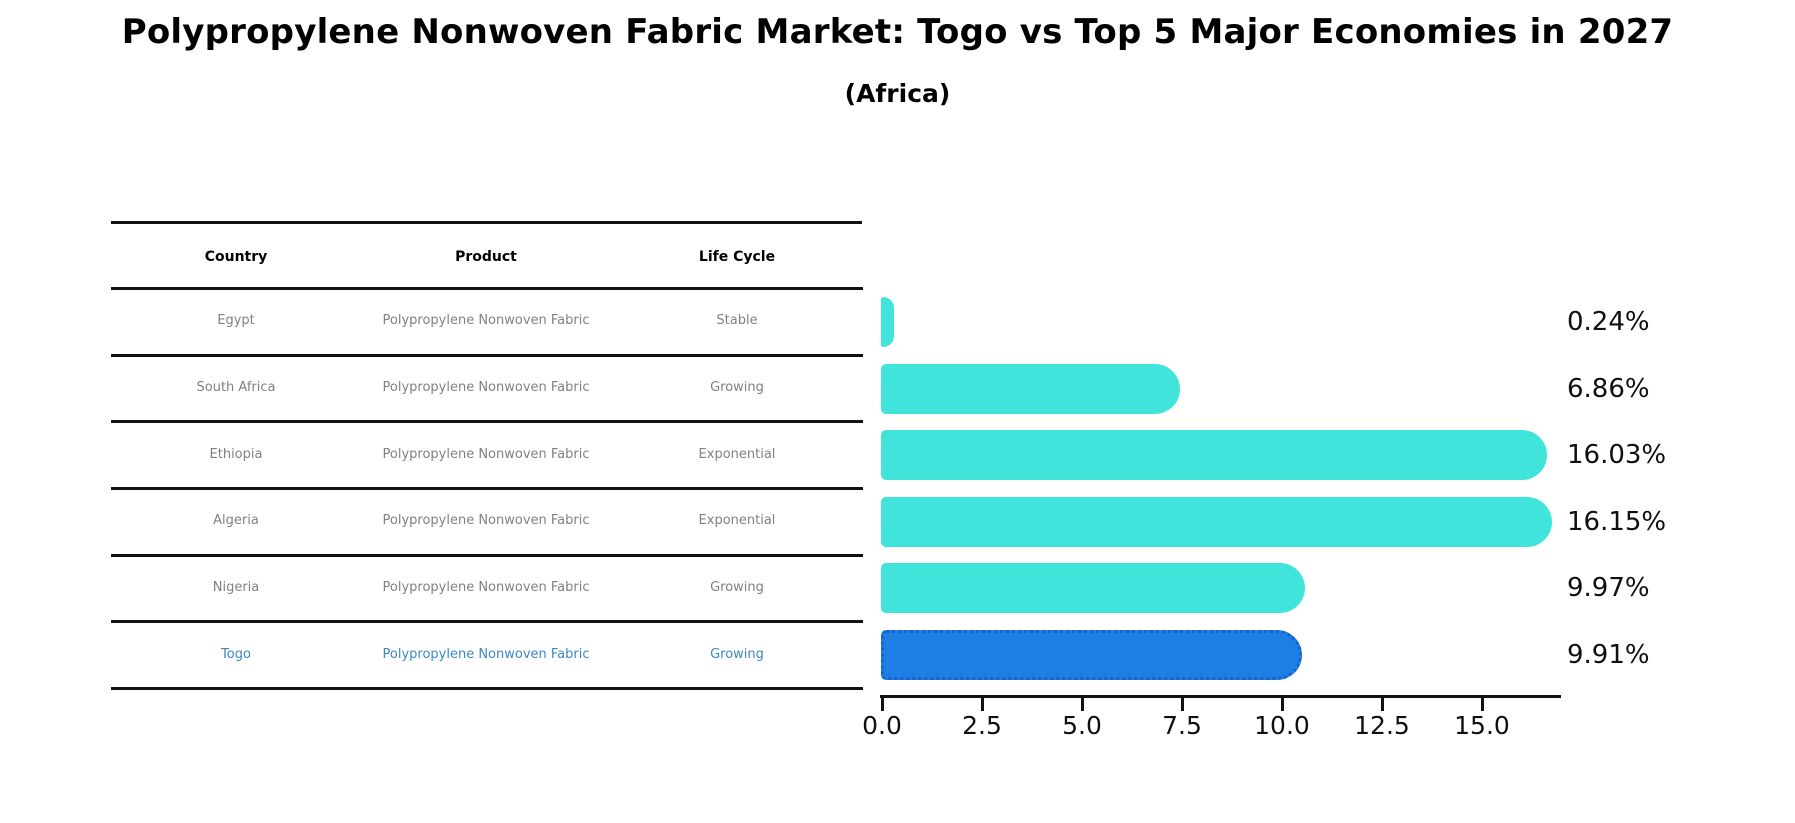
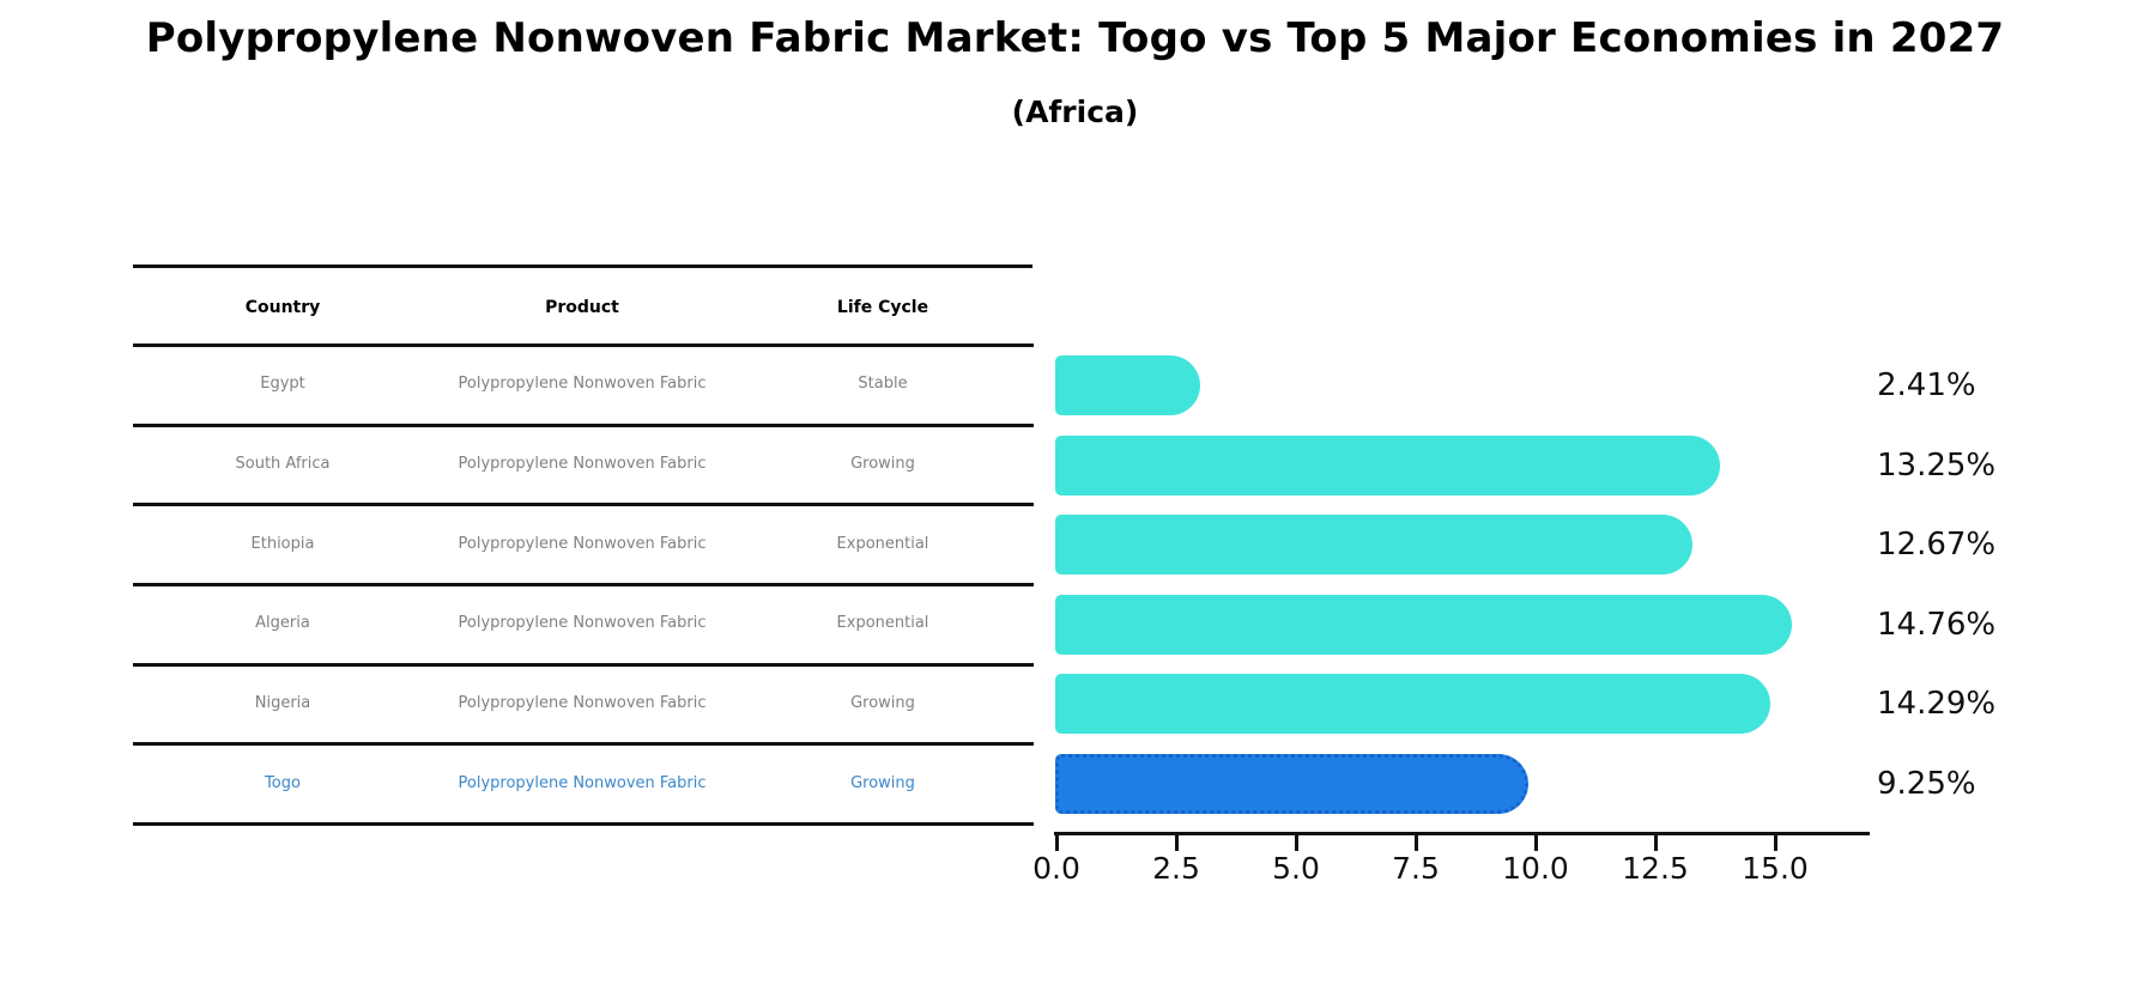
Egypt: 0.24% -> 2.41%
South Africa: 6.86% -> 13.25%
Ethiopia: 16.03% -> 12.67%
Algeria: 16.15% -> 14.76%
Nigeria: 9.97% -> 14.29%
Togo: 9.91% -> 9.25%
